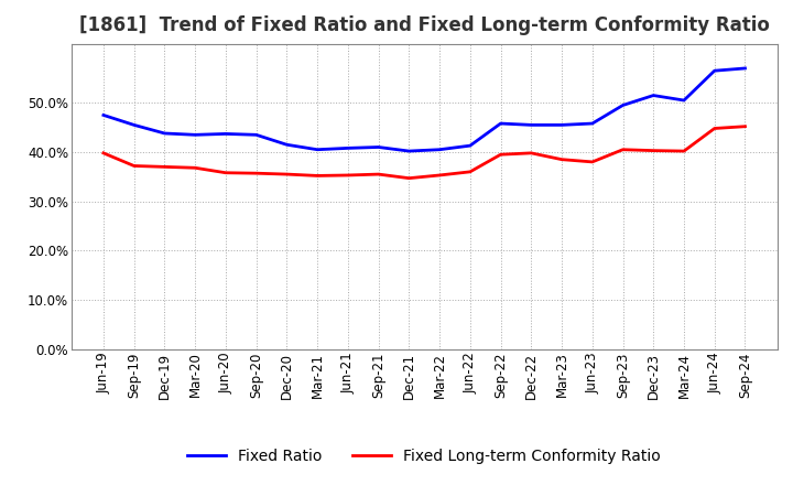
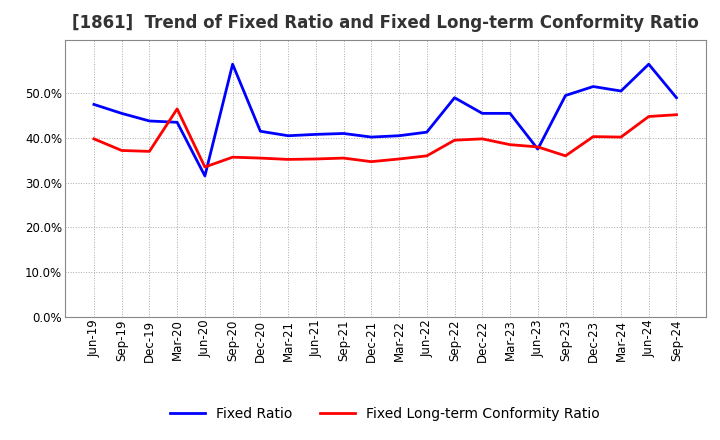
Fixed Long-term Conformity Ratio/Mar-20: 36.8% -> 46.5%
Fixed Ratio/Jun-20: 43.7% -> 31.5%
Fixed Long-term Conformity Ratio/Jun-20: 35.8% -> 33.5%
Fixed Ratio/Sep-20: 43.5% -> 56.5%
Fixed Ratio/Sep-22: 45.8% -> 49.0%
Fixed Ratio/Jun-23: 45.8% -> 37.5%
Fixed Long-term Conformity Ratio/Sep-23: 40.5% -> 36.0%
Fixed Ratio/Sep-24: 57.0% -> 49.0%
